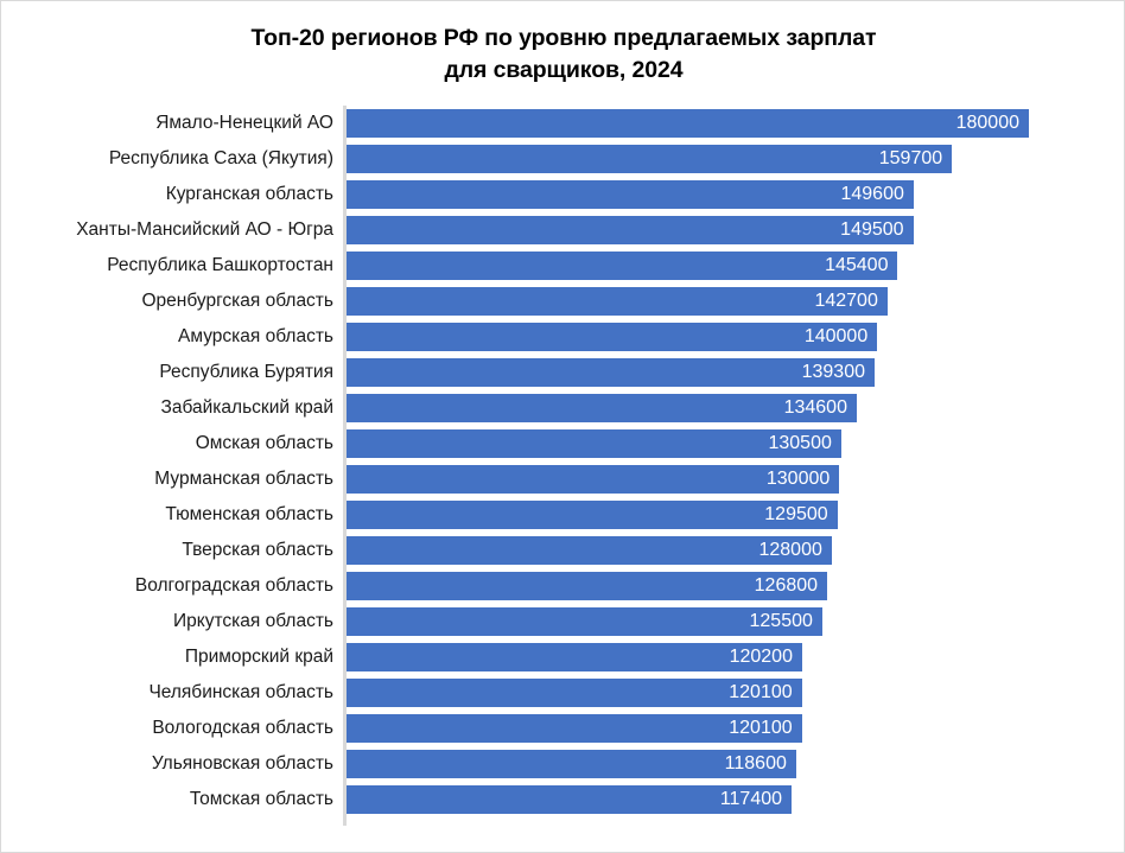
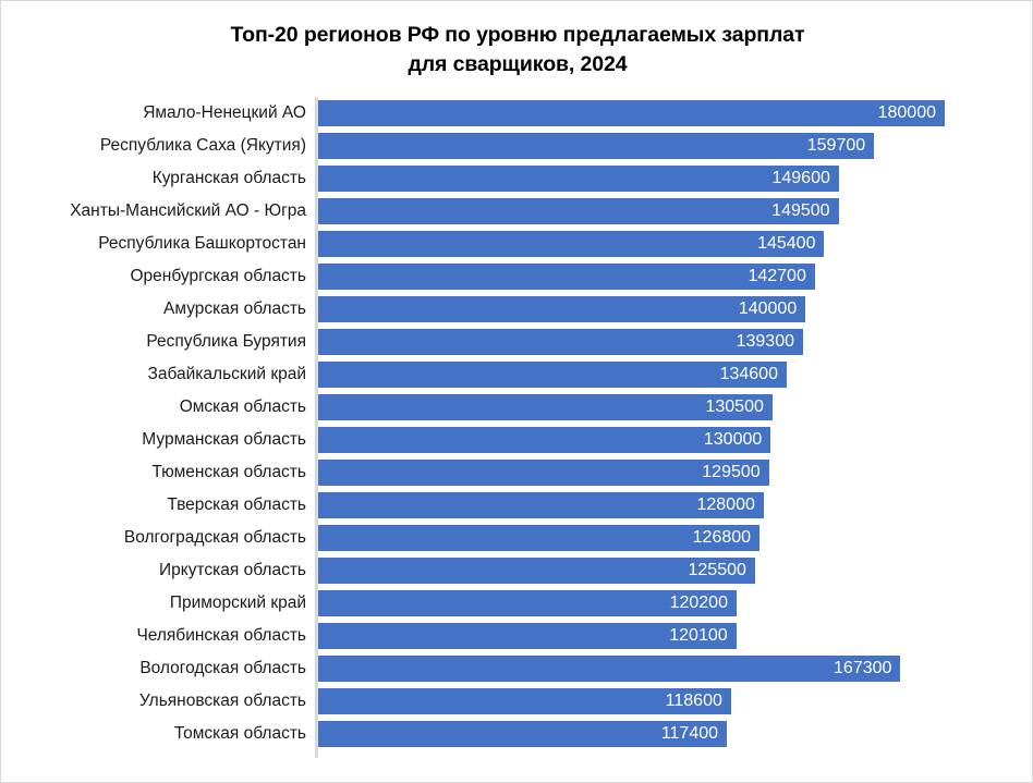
Вологодская область: 120100 -> 167300
